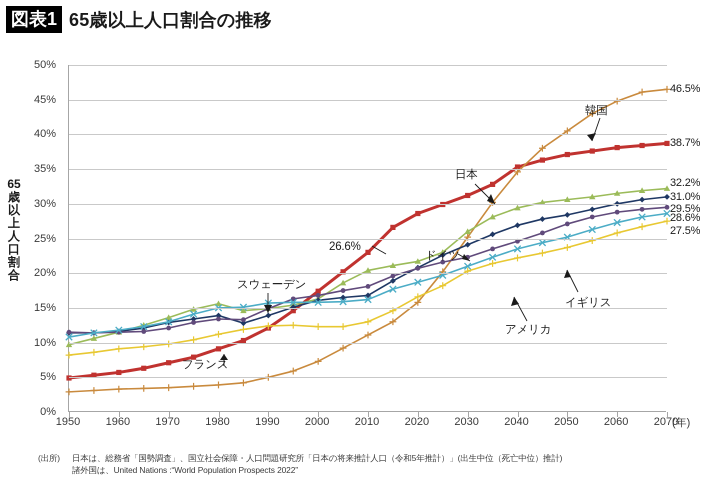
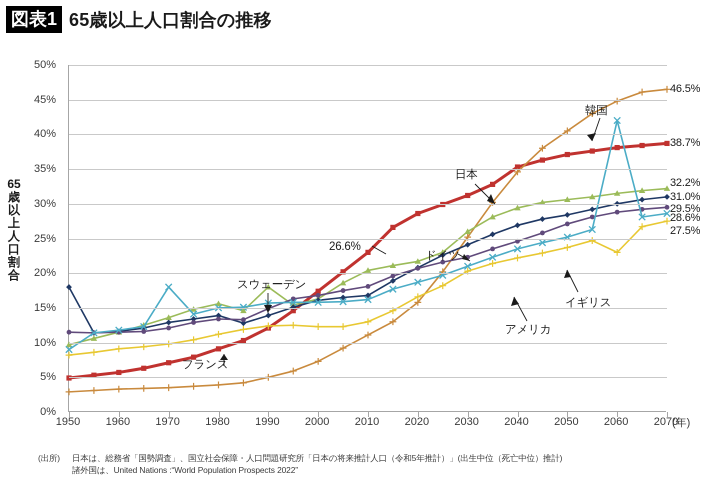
フランス/1950: 11% -> 18%
イギリス/1950: 11% -> 9%
イギリス/1970: 13% -> 18%
ドイツ/1990: 15% -> 18%
イギリス/2060: 27% -> 42%
アメリカ/2060: 26% -> 23%
